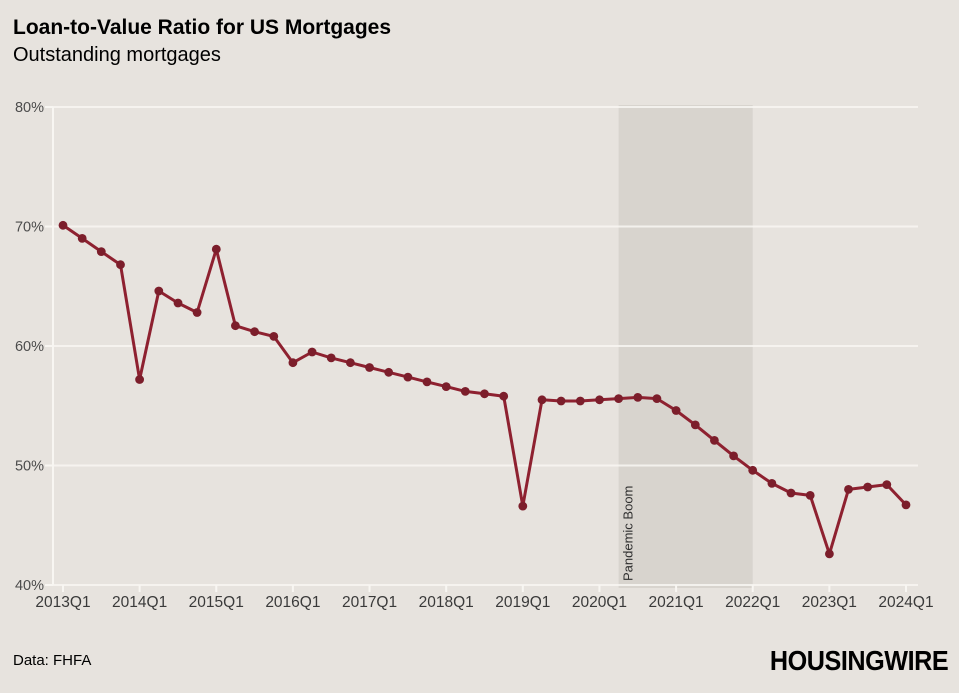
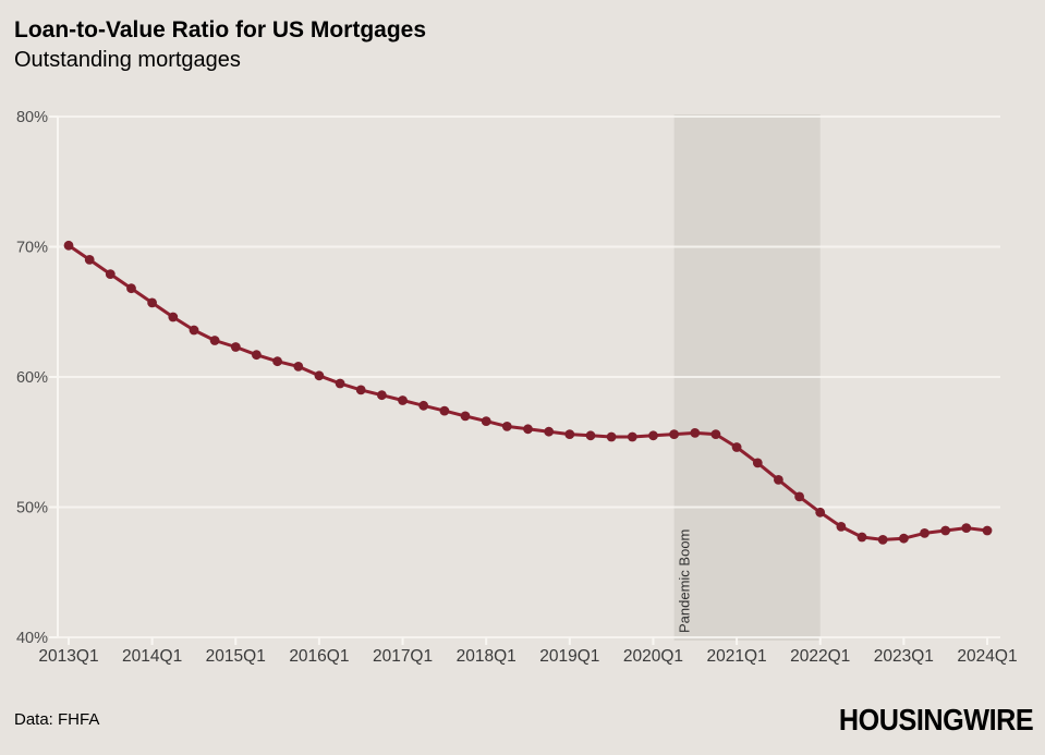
2014Q1: 57.2% -> 65.7%
2015Q1: 68.1% -> 62.3%
2016Q1: 58.6% -> 60.1%
2019Q1: 46.6% -> 55.6%
2023Q1: 42.6% -> 47.6%
2024Q1: 46.7% -> 48.2%
